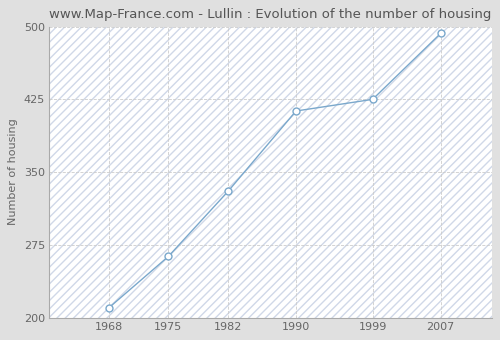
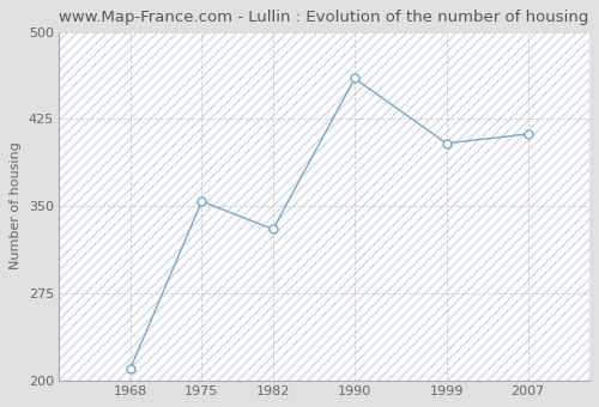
1975: 263 -> 354
1990: 413 -> 460
1999: 425 -> 404
2007: 493 -> 412
